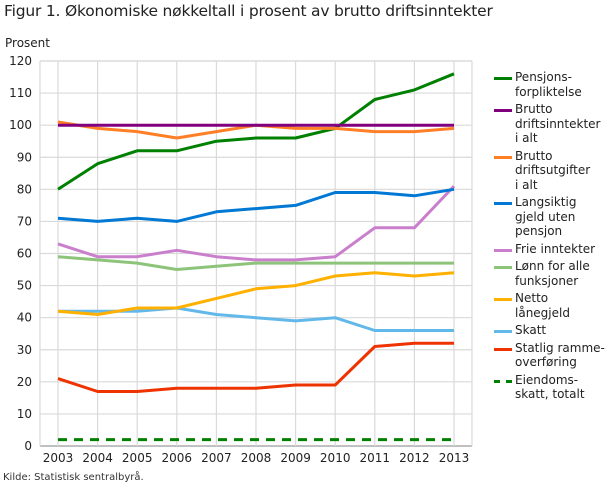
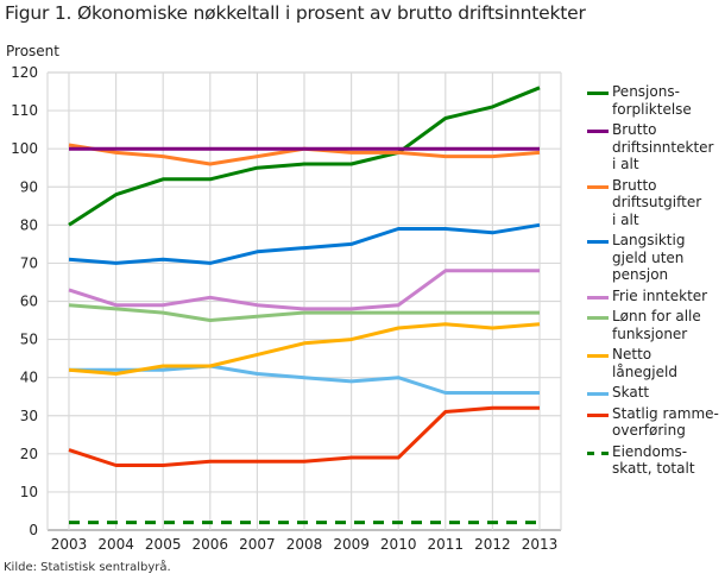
Frie inntekter/2013: 81 -> 68
